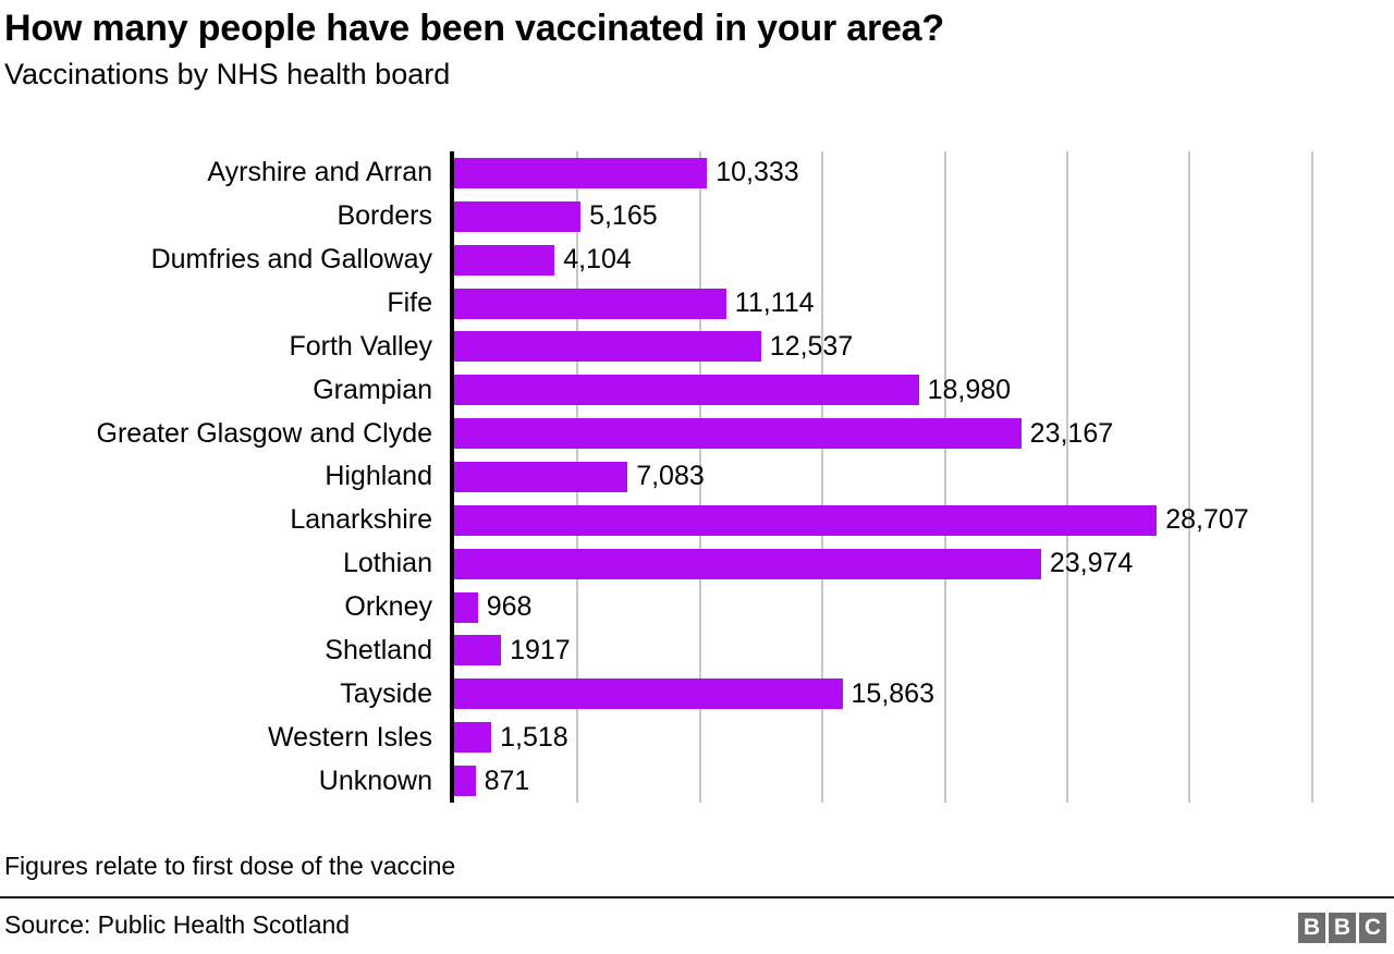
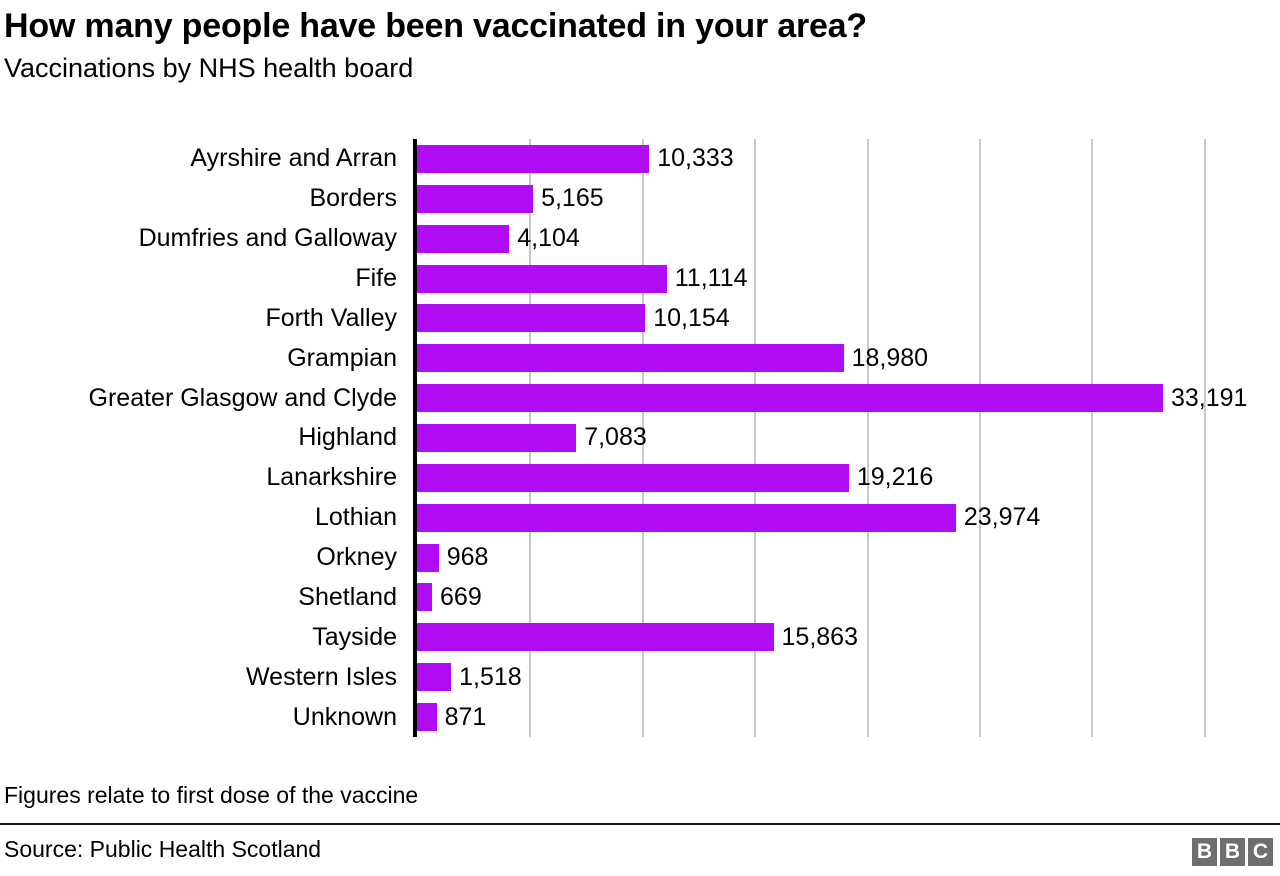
Forth Valley: 12,537 -> 10,154
Greater Glasgow and Clyde: 23,167 -> 33,191
Lanarkshire: 28,707 -> 19,216
Shetland: 1917 -> 669
